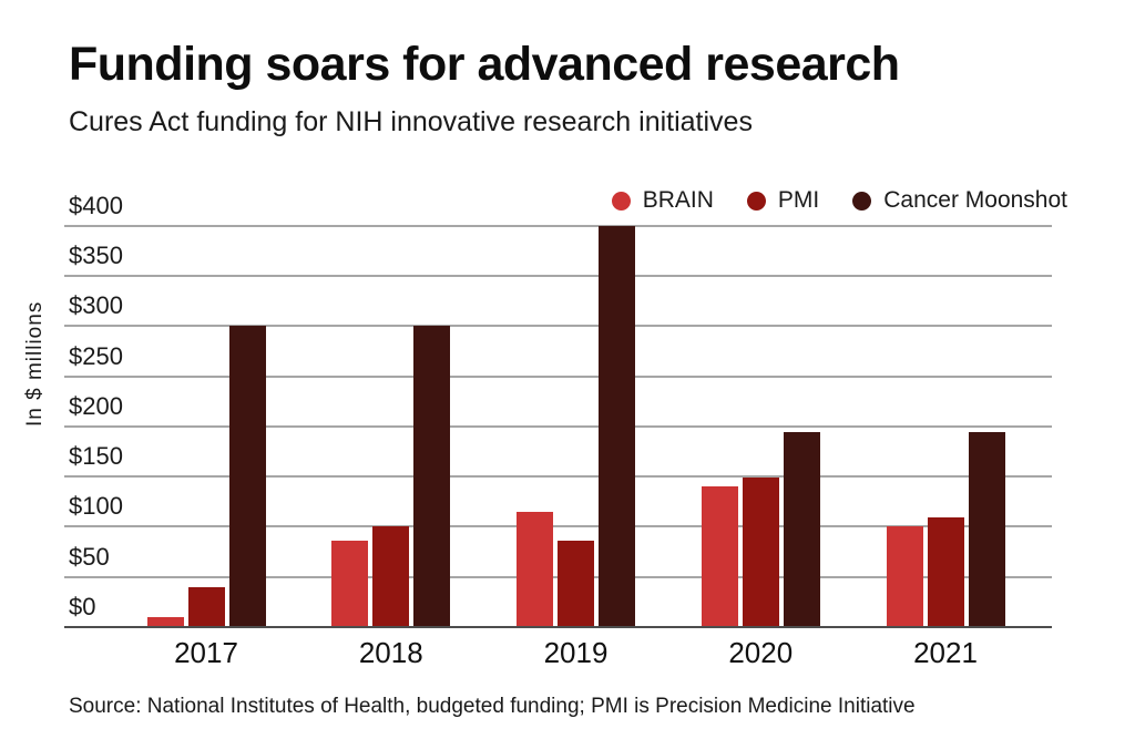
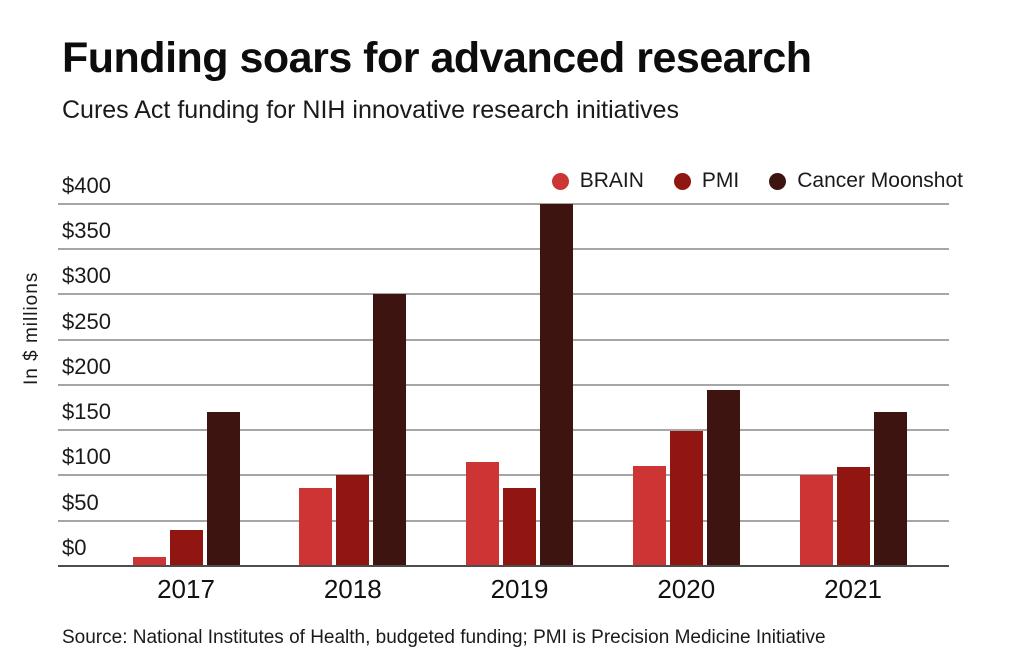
Cancer Moonshot/2017: $300 -> $170
BRAIN/2020: $140 -> $110
Cancer Moonshot/2021: $200 -> $170
